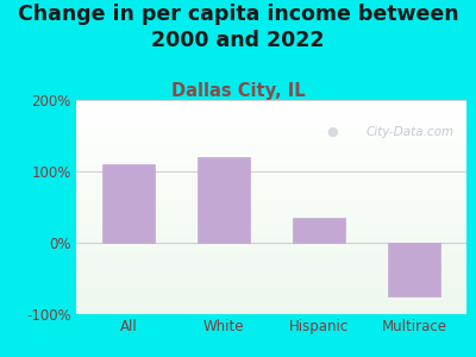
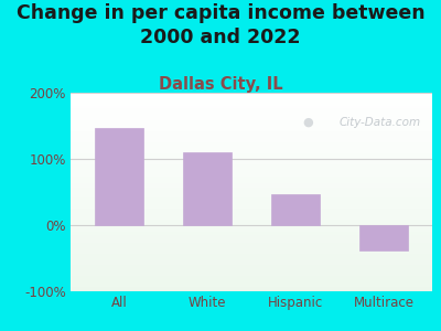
All: 110% -> 146%
White: 120% -> 110%
Hispanic: 35% -> 46%
Multirace: -75% -> -38%
